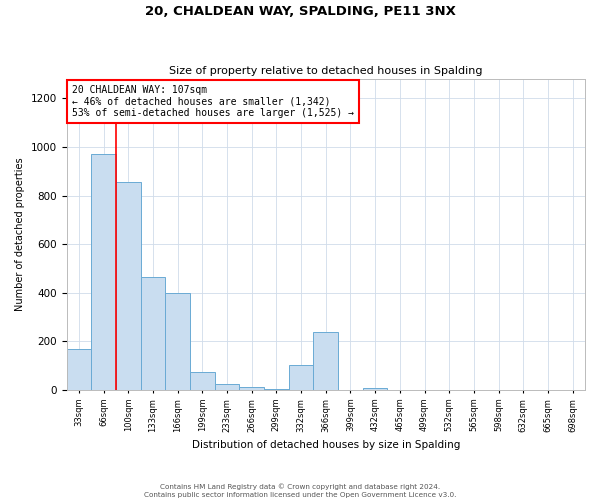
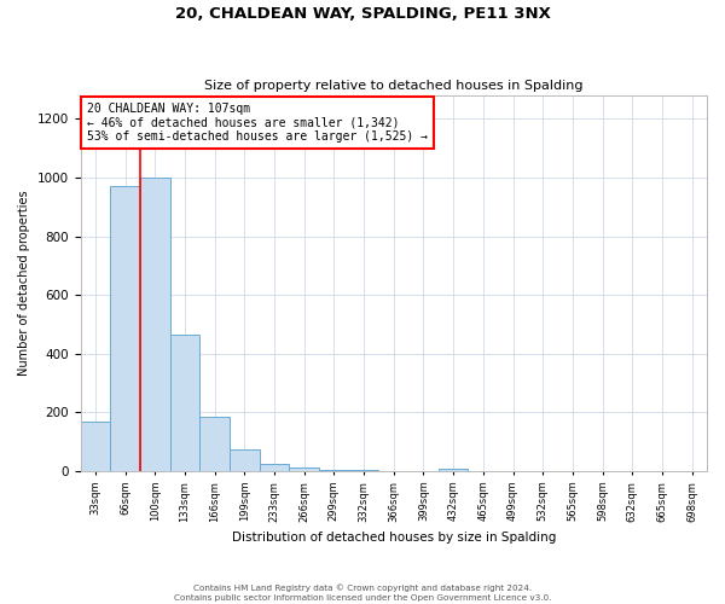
100sqm: 855 -> 1000
166sqm: 400 -> 185
332sqm: 105 -> 3
366sqm: 240 -> 2
